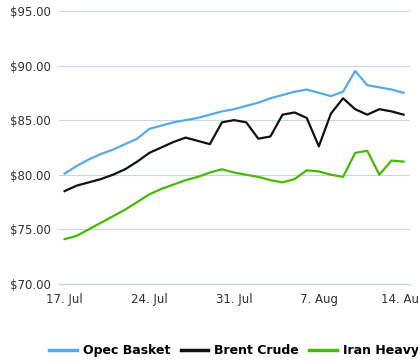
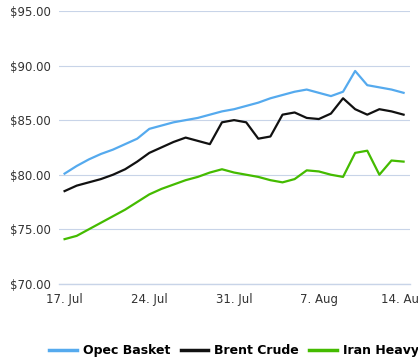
Brent Crude/7. Aug: $82.6 -> $85.1
